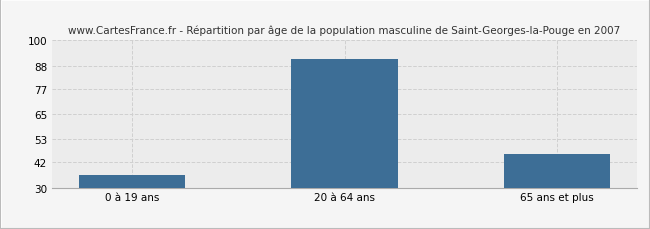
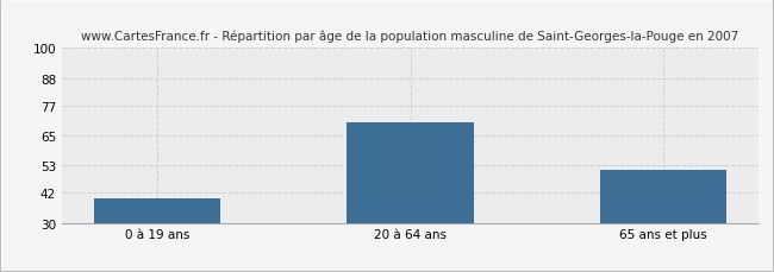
0 à 19 ans: 36 -> 40
20 à 64 ans: 91 -> 70
65 ans et plus: 46 -> 51
